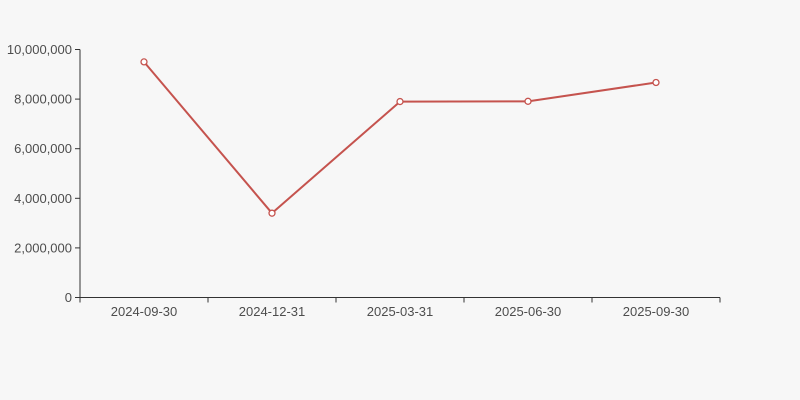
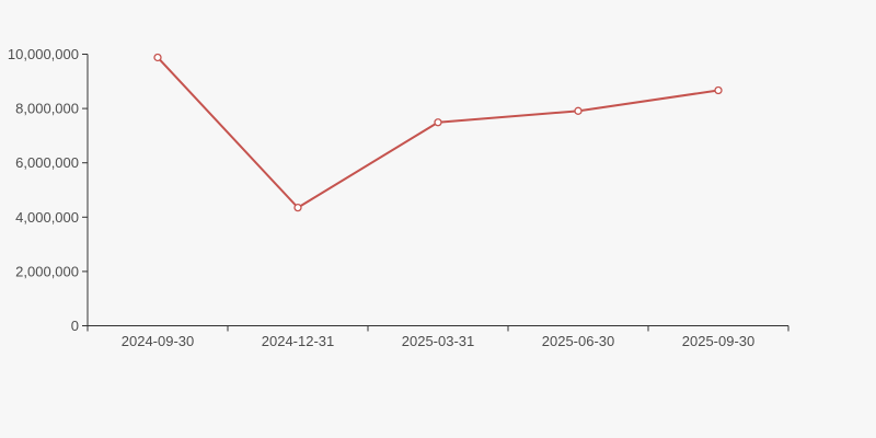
2024-09-30: 9500000 -> 9900000
2024-12-31: 3400000 -> 4400000
2025-03-31: 7900000 -> 7500000
